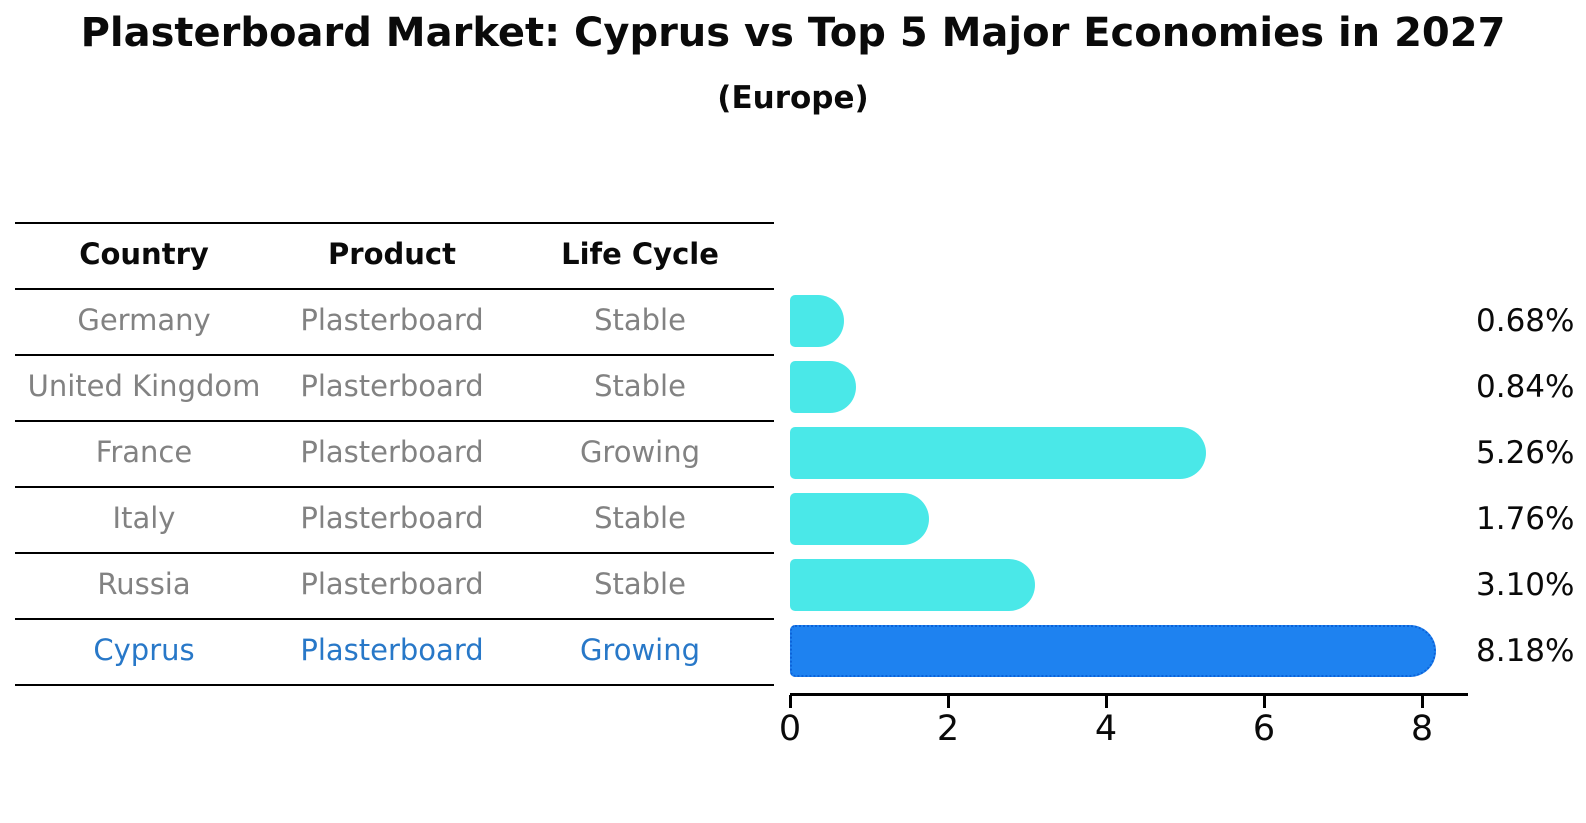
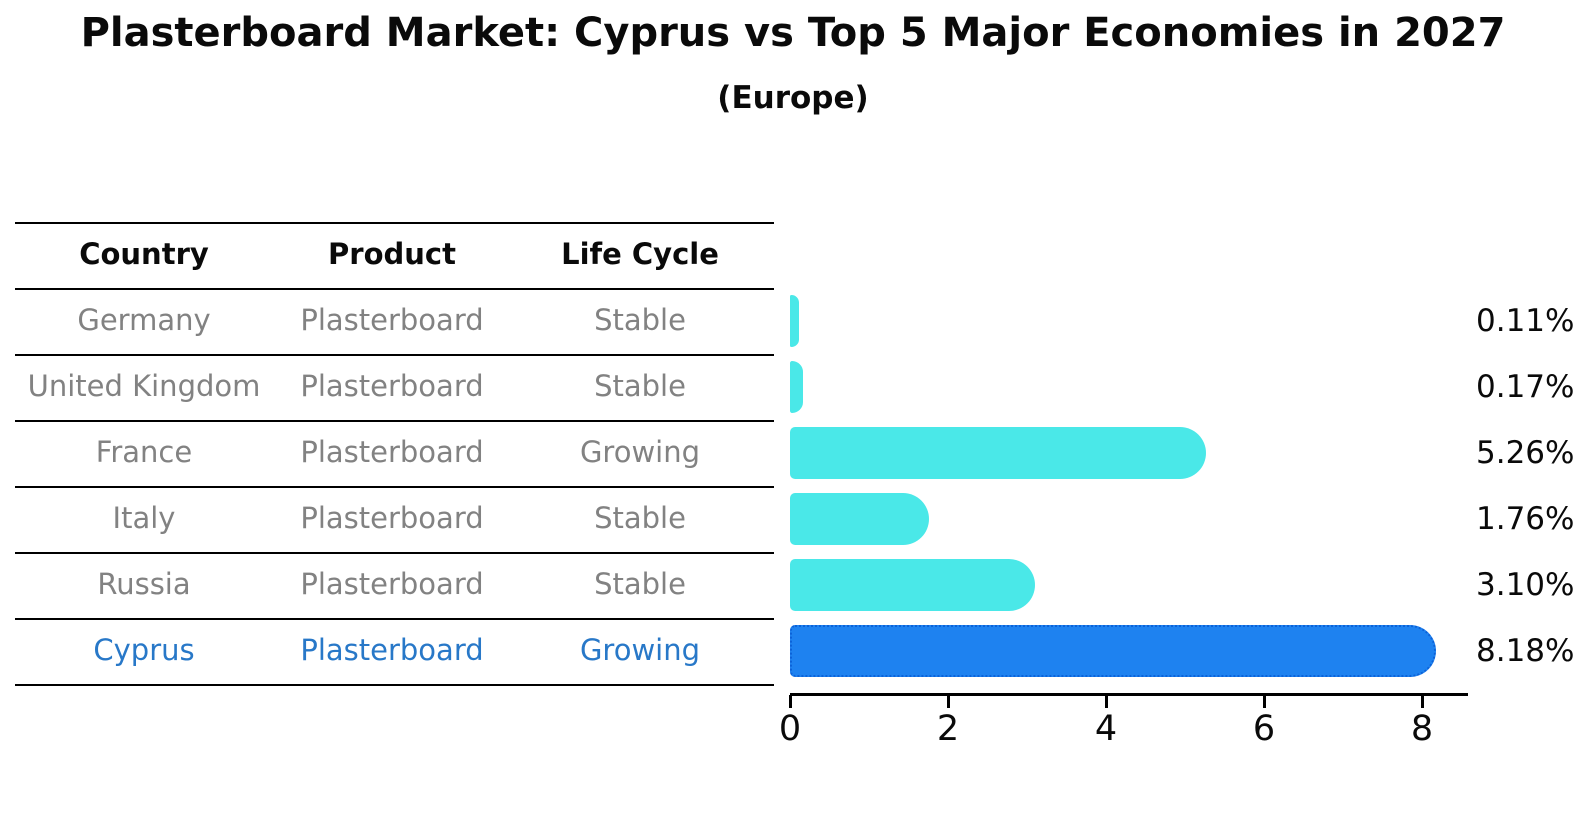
Germany: 0.68% -> 0.11%
United Kingdom: 0.84% -> 0.17%
